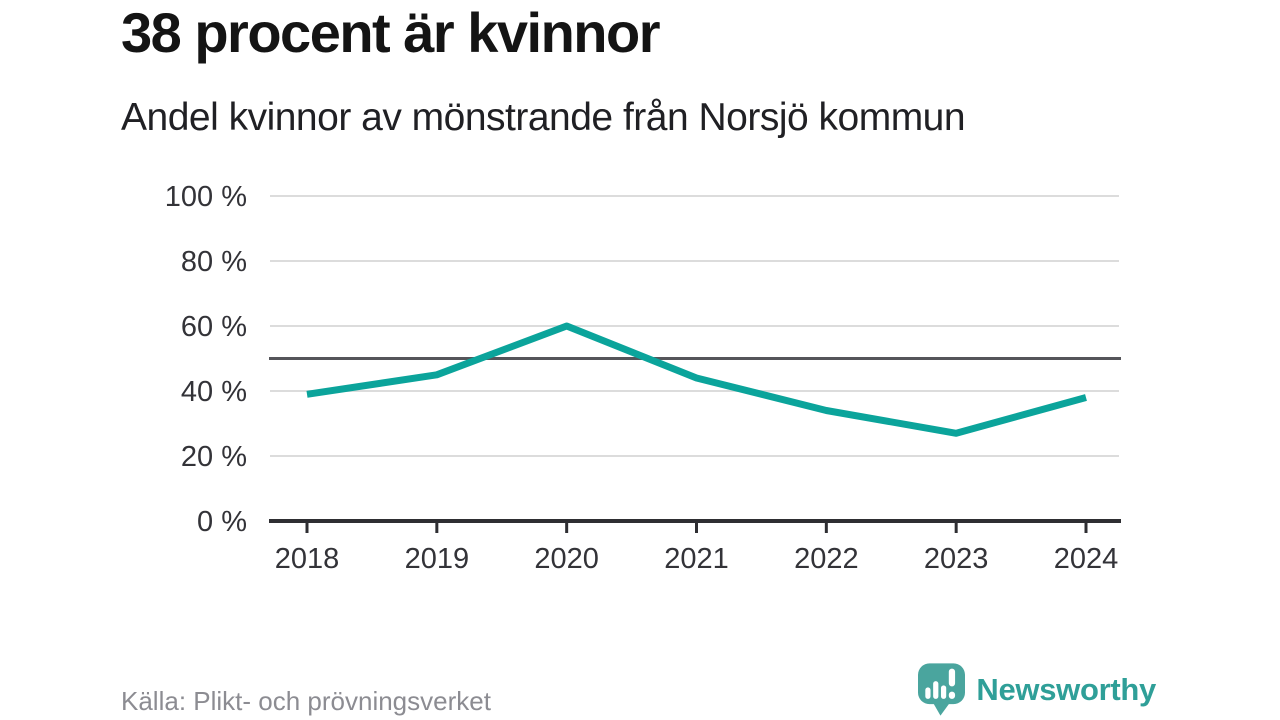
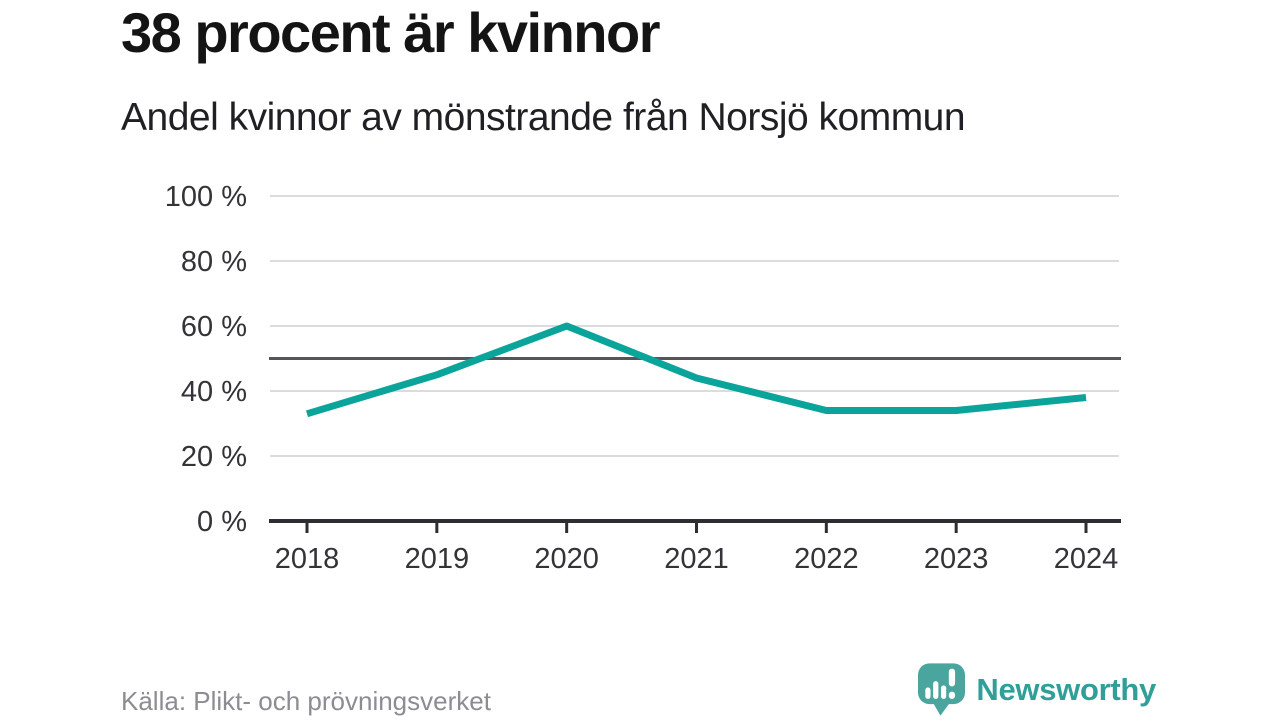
2018: 39% -> 33%
2023: 27% -> 34%
